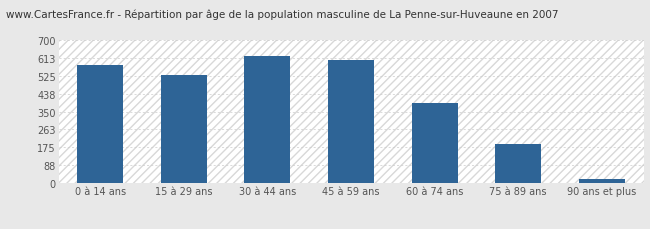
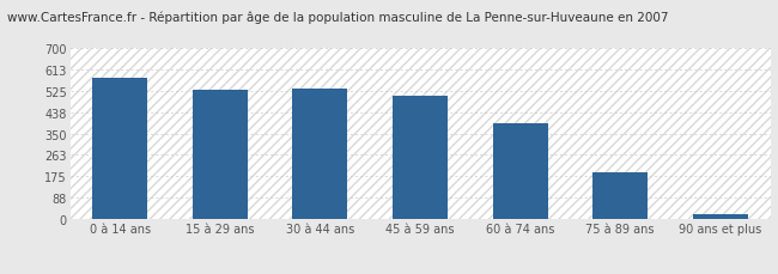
30 à 44 ans: 622 -> 535
45 à 59 ans: 603 -> 505
